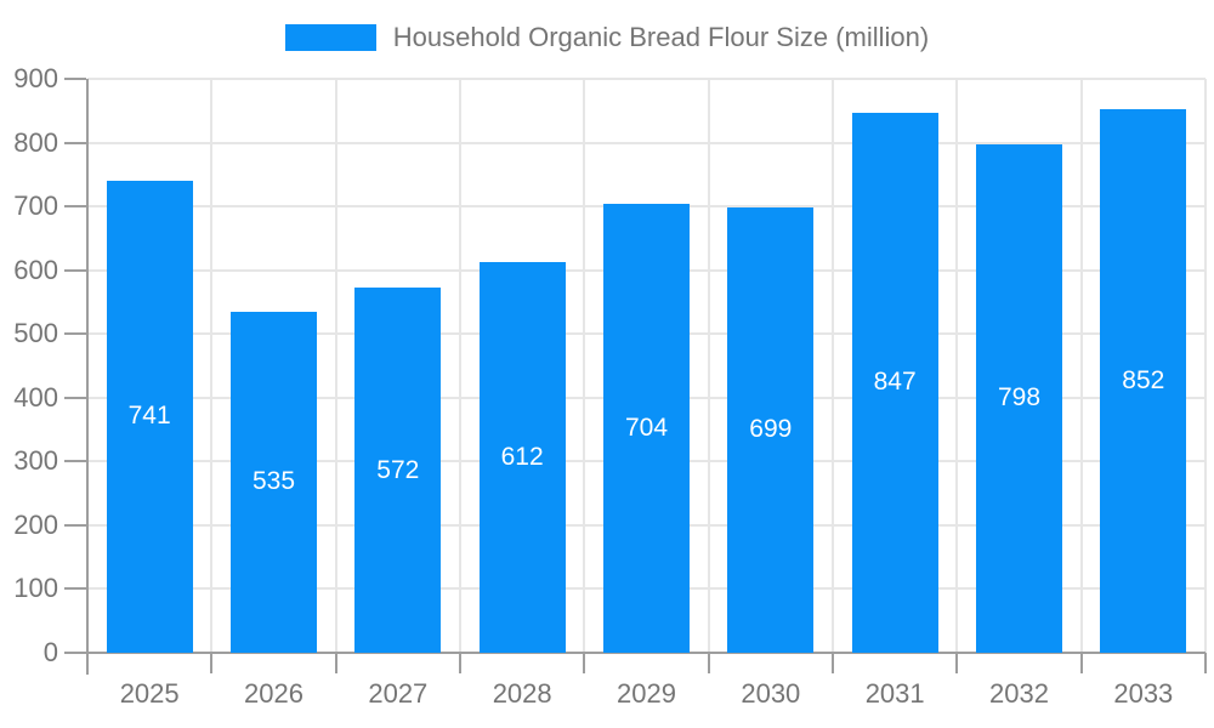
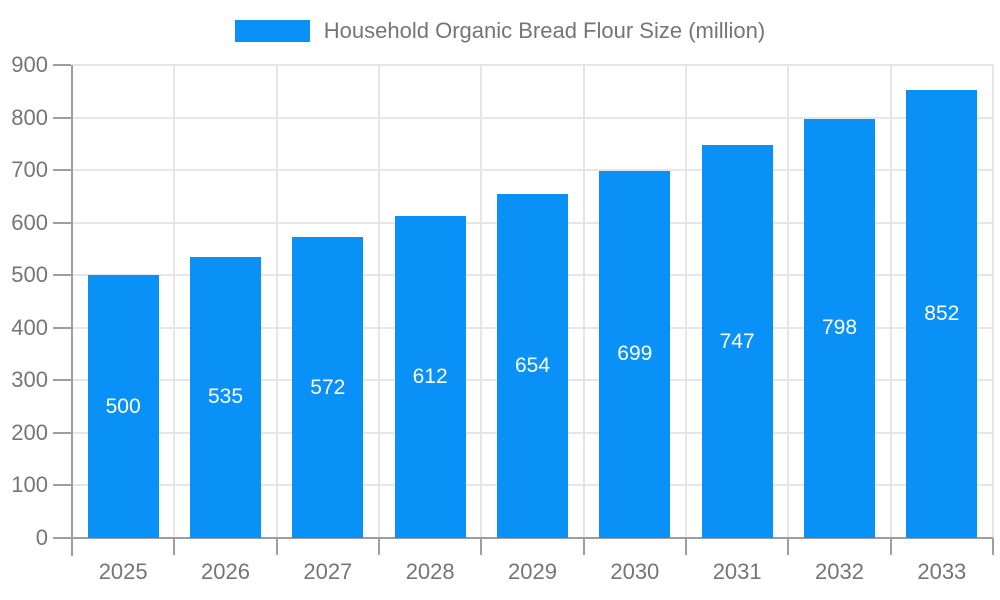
2025: 741 -> 500
2029: 704 -> 654
2031: 847 -> 747
